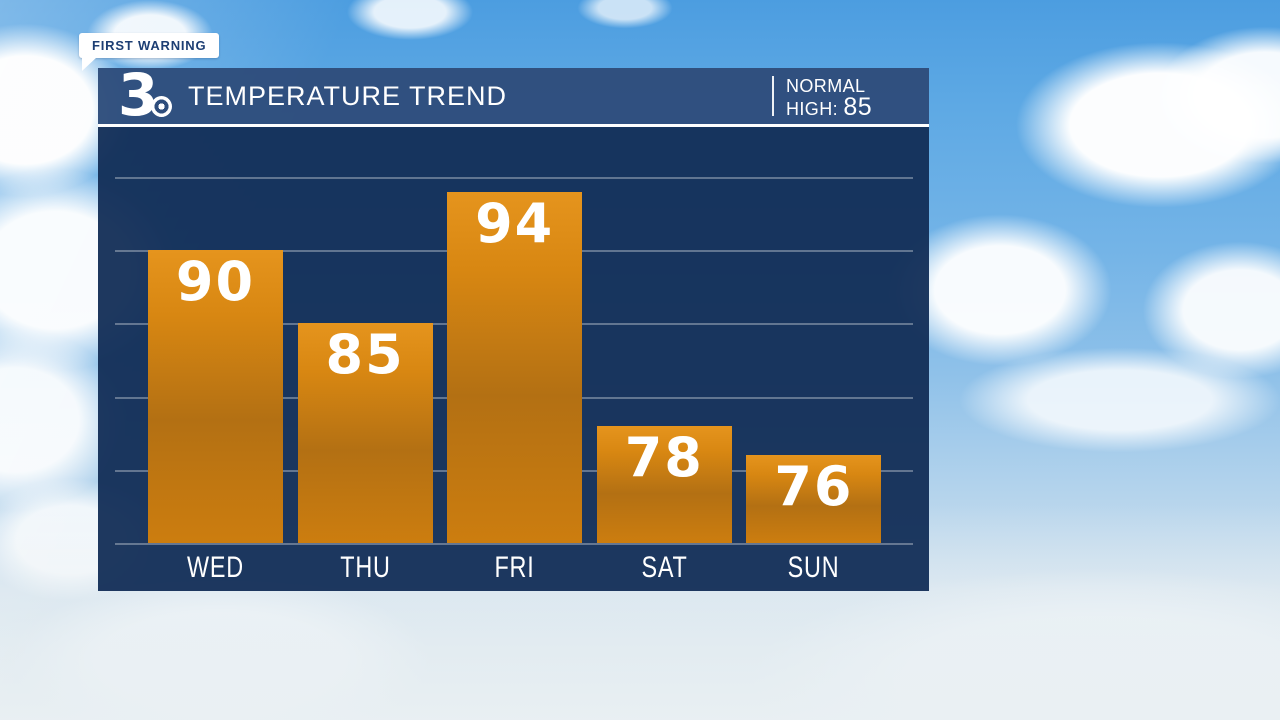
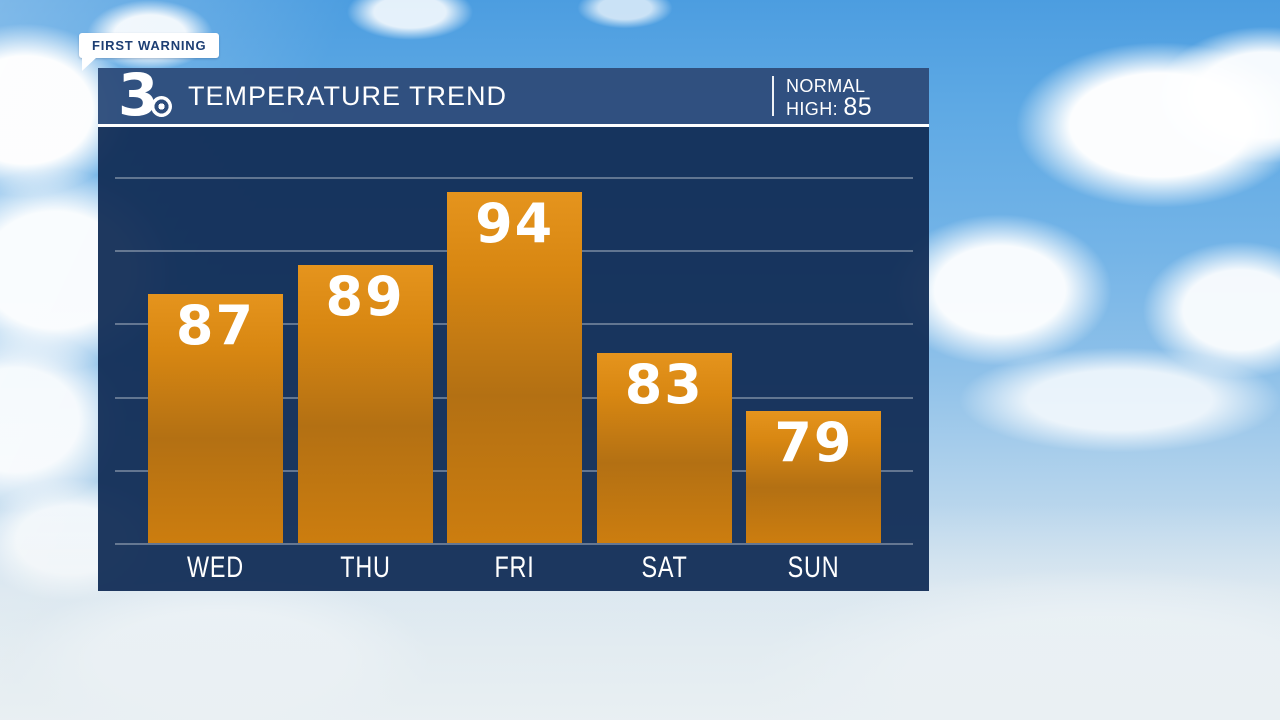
WED: 90 -> 87
THU: 85 -> 89
SAT: 78 -> 83
SUN: 76 -> 79
